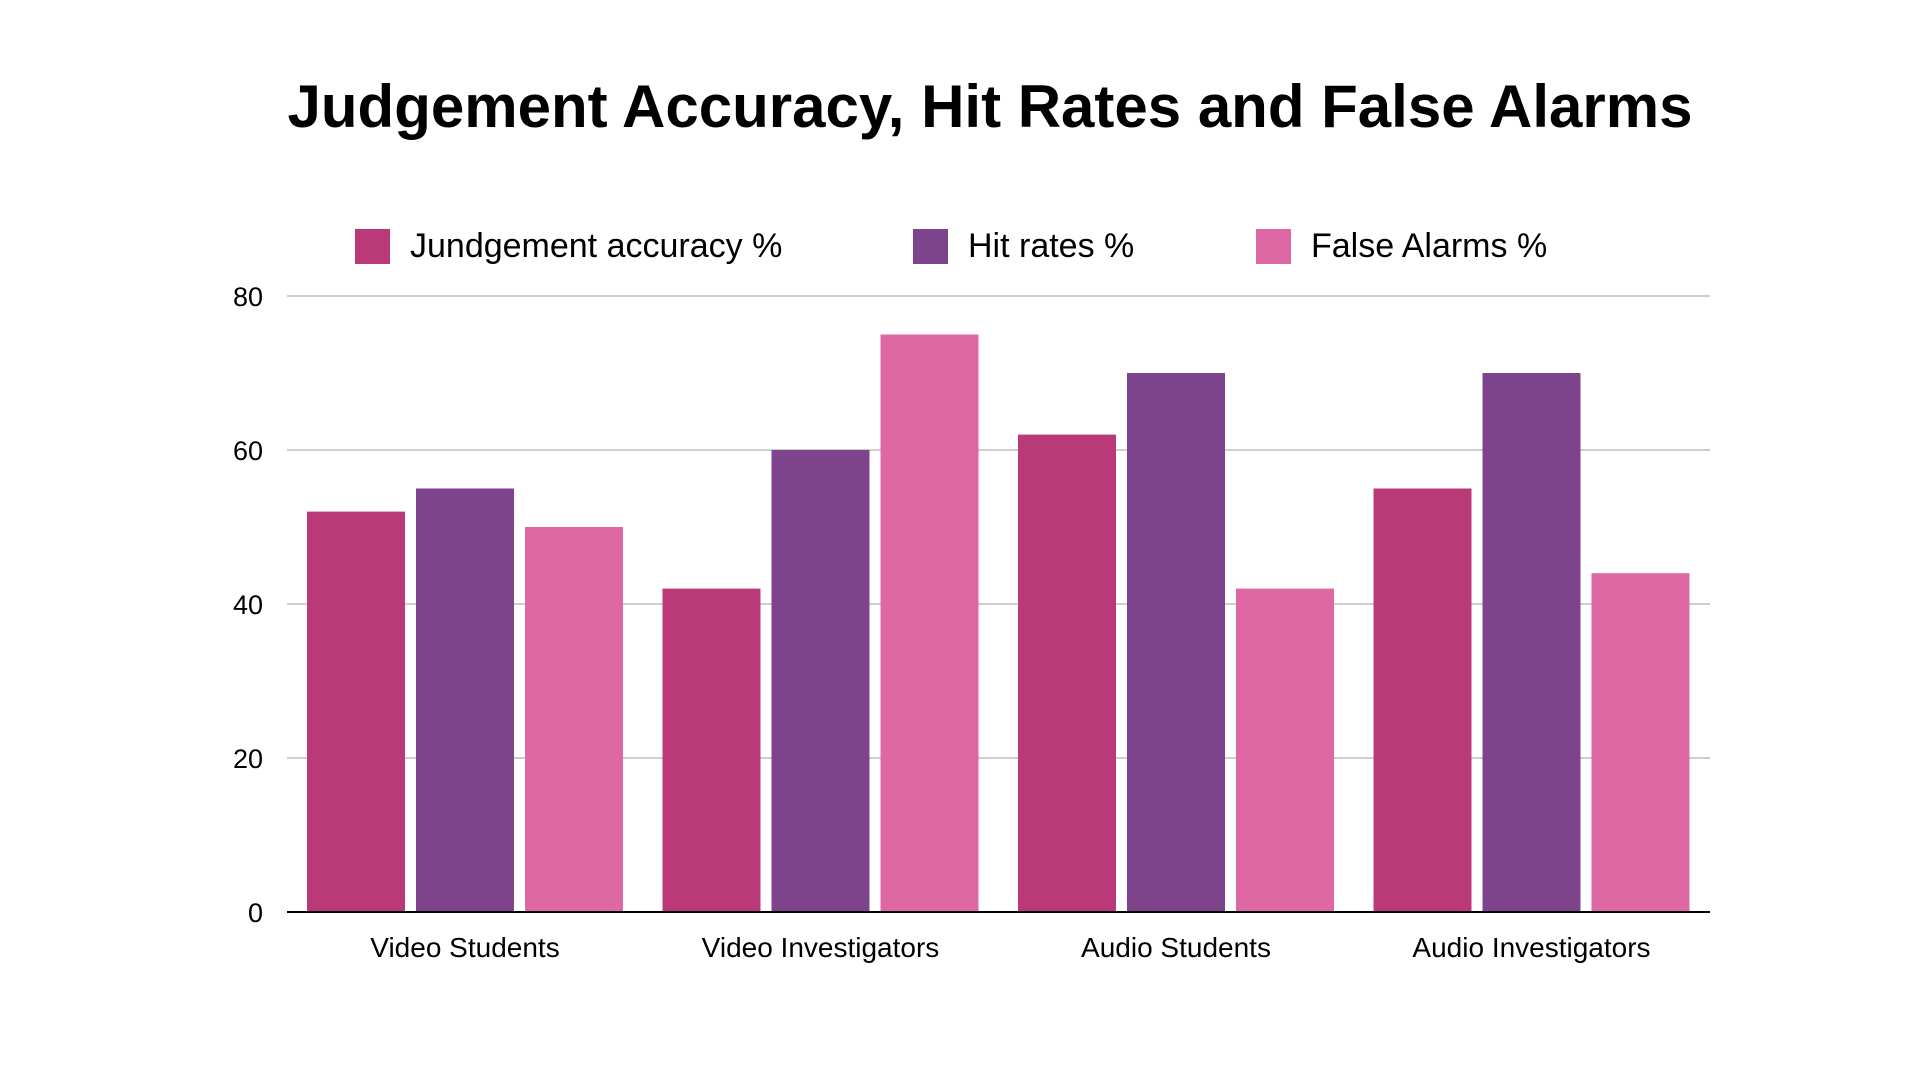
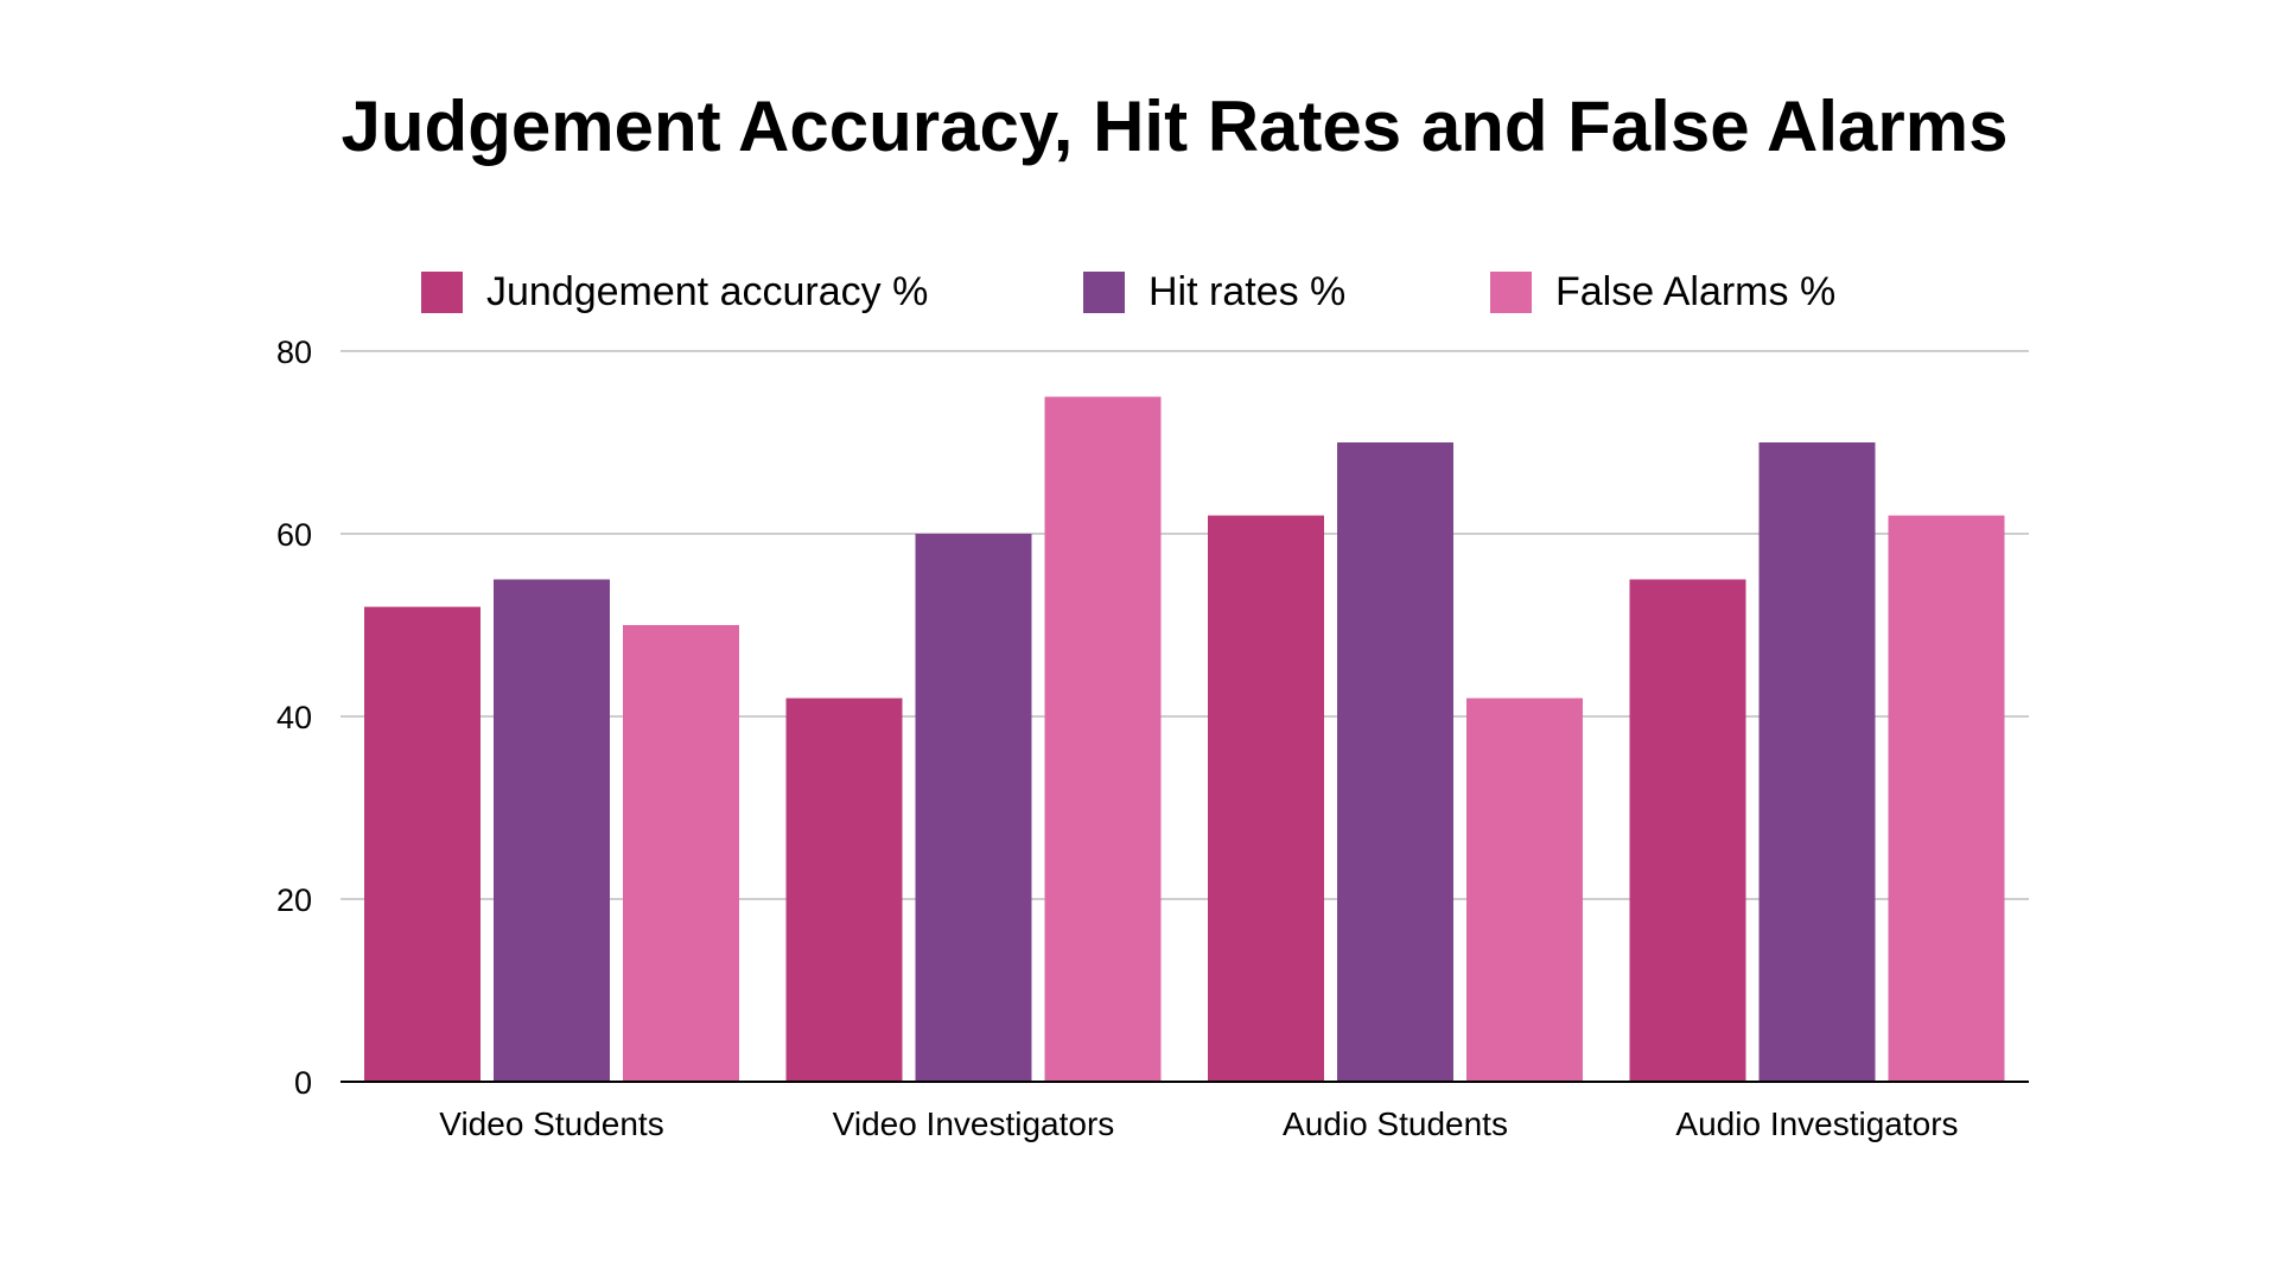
False Alarms %/Audio Investigators: 44 -> 62
